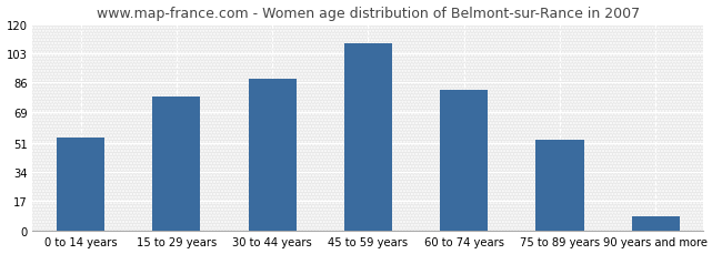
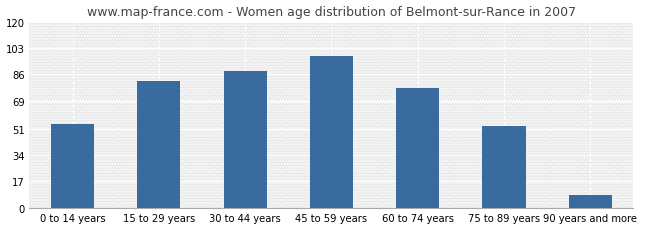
15 to 29 years: 78 -> 82
45 to 59 years: 109 -> 98
60 to 74 years: 82 -> 77
